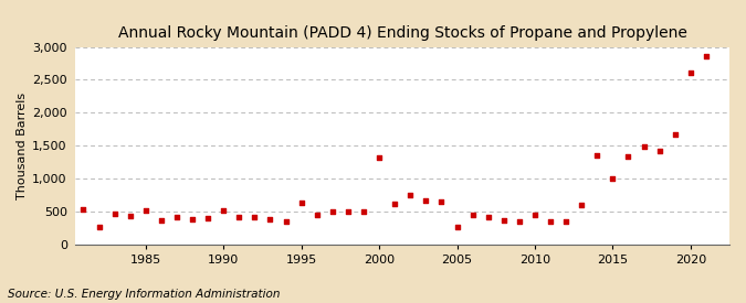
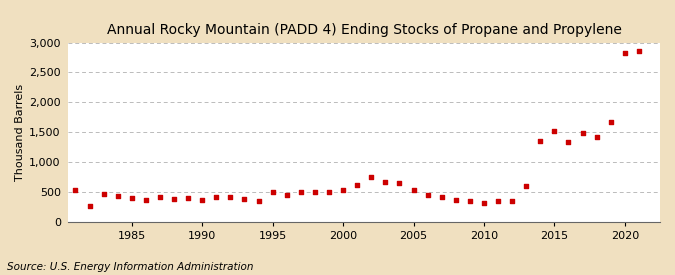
1985: 520 -> 400
1990: 520 -> 360
1995: 640 -> 500
2000: 1,320 -> 530
2005: 260 -> 530
2010: 440 -> 320
2015: 1,000 -> 1,520
2020: 2,600 -> 2,820
